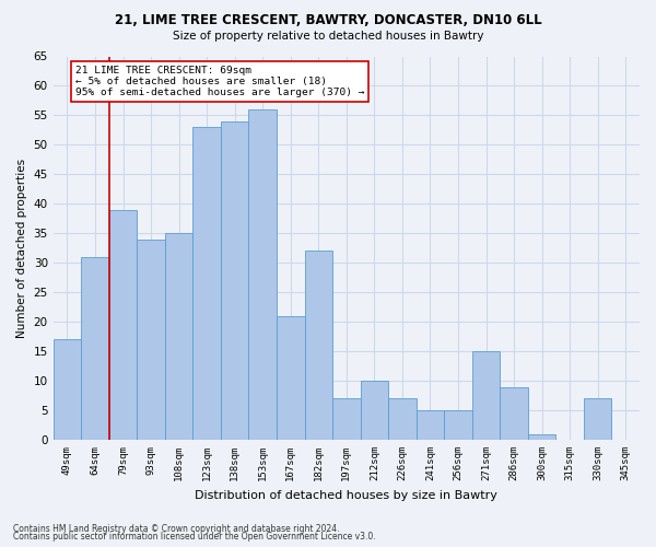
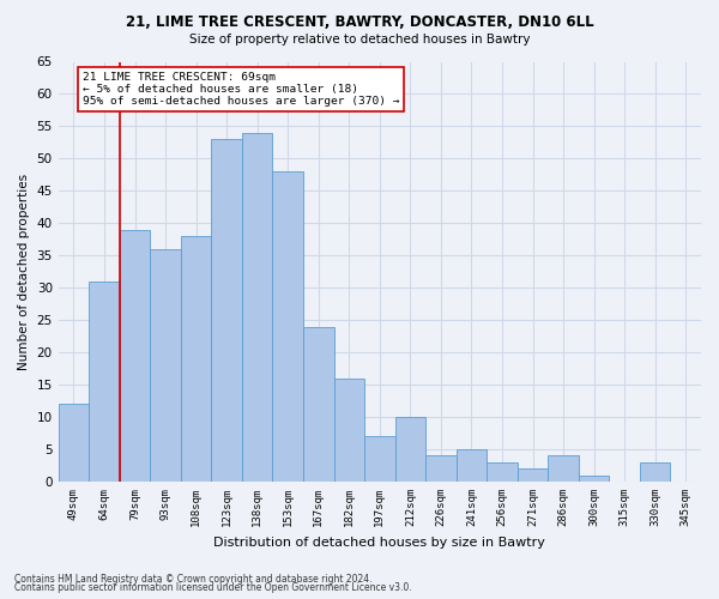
49sqm: 17 -> 12
93sqm: 34 -> 36
108sqm: 35 -> 38
153sqm: 56 -> 48
167sqm: 21 -> 24
182sqm: 32 -> 16
226sqm: 7 -> 4
256sqm: 5 -> 3
271sqm: 15 -> 2
286sqm: 9 -> 4
330sqm: 7 -> 3
